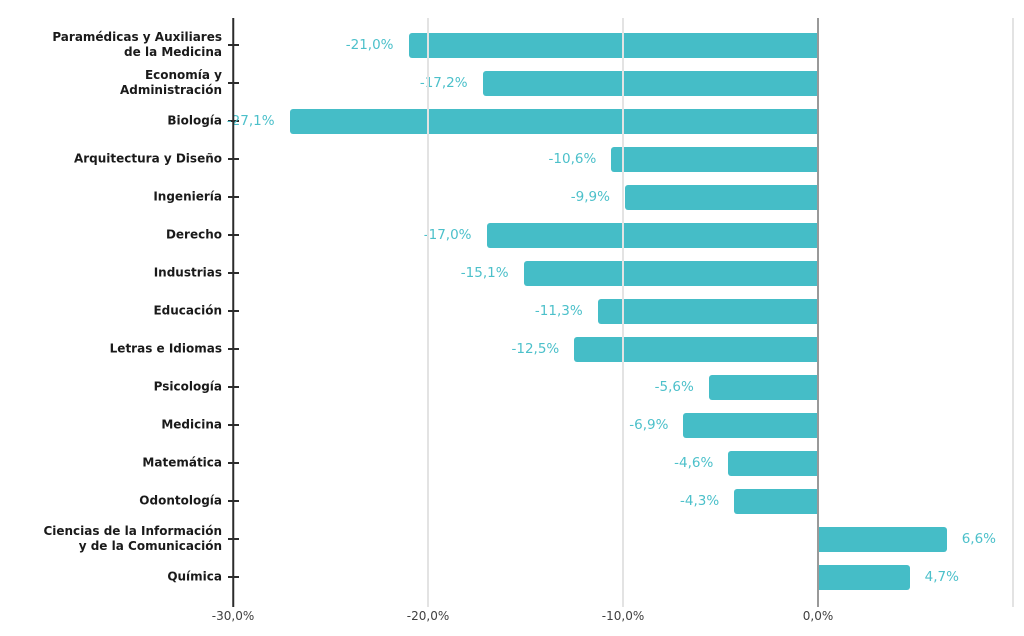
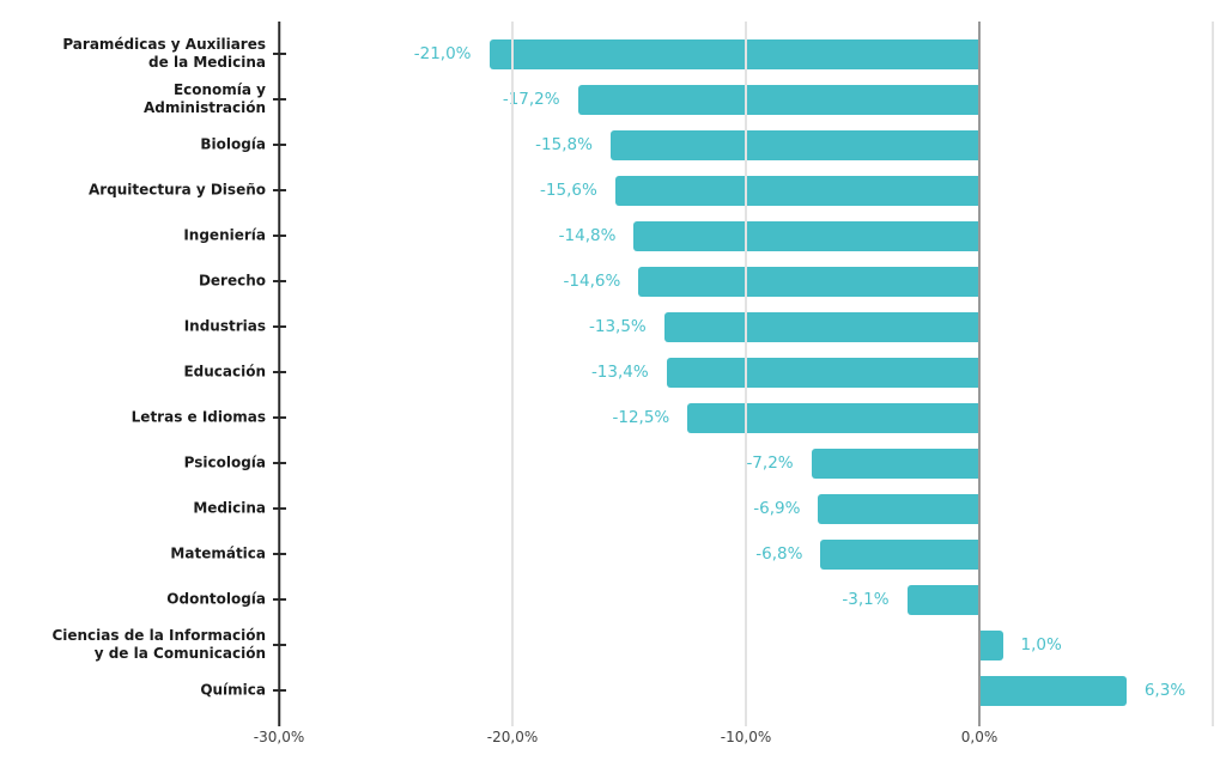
Biología: -27,1% -> -15,8%
Arquitectura y Diseño: -10,6% -> -15,6%
Ingeniería: -9,9% -> -14,8%
Derecho: -17,0% -> -14,6%
Industrias: -15,1% -> -13,5%
Educación: -11,3% -> -13,4%
Psicología: -5,6% -> -7,2%
Matemática: -4,6% -> -6,8%
Odontología: -4,3% -> -3,1%
Ciencias de la Información y de la Comunicación: 6,6% -> 1,0%
Química: 4,7% -> 6,3%
